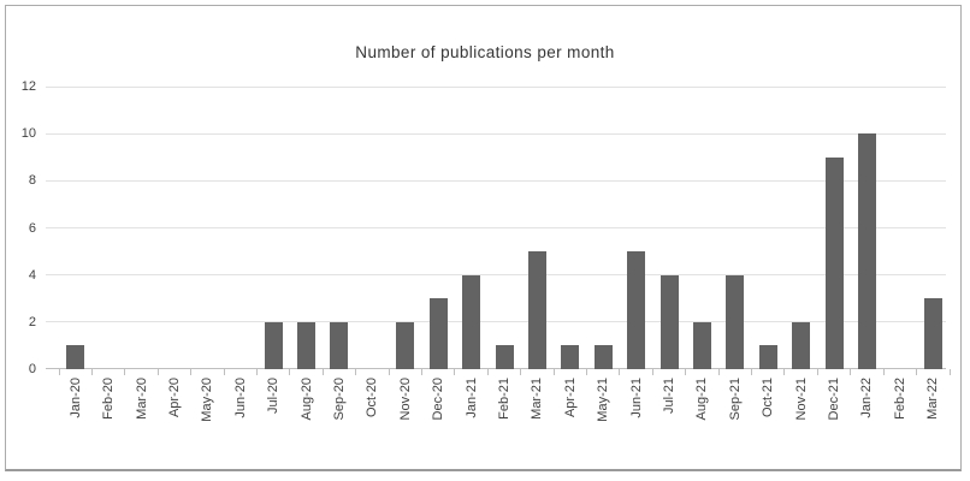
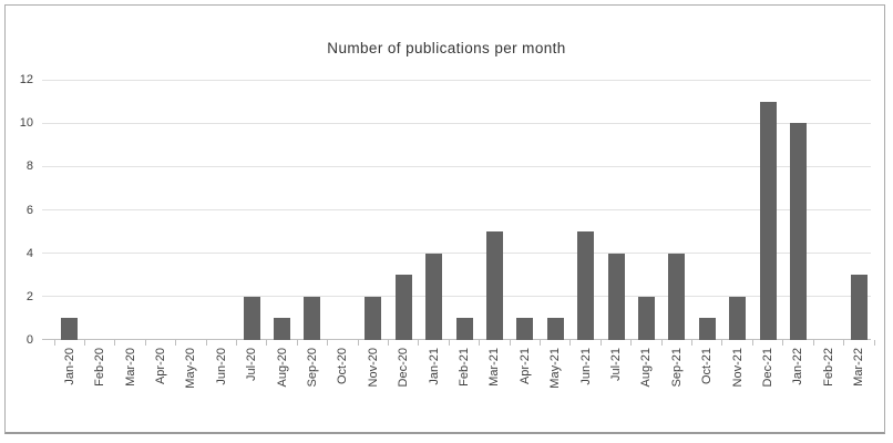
Aug-20: 2 -> 1
Dec-21: 9 -> 11
